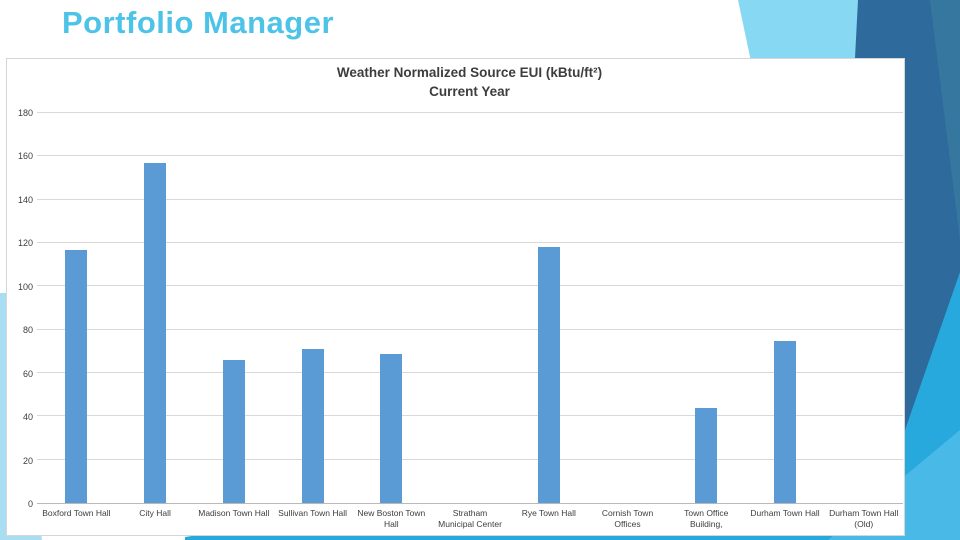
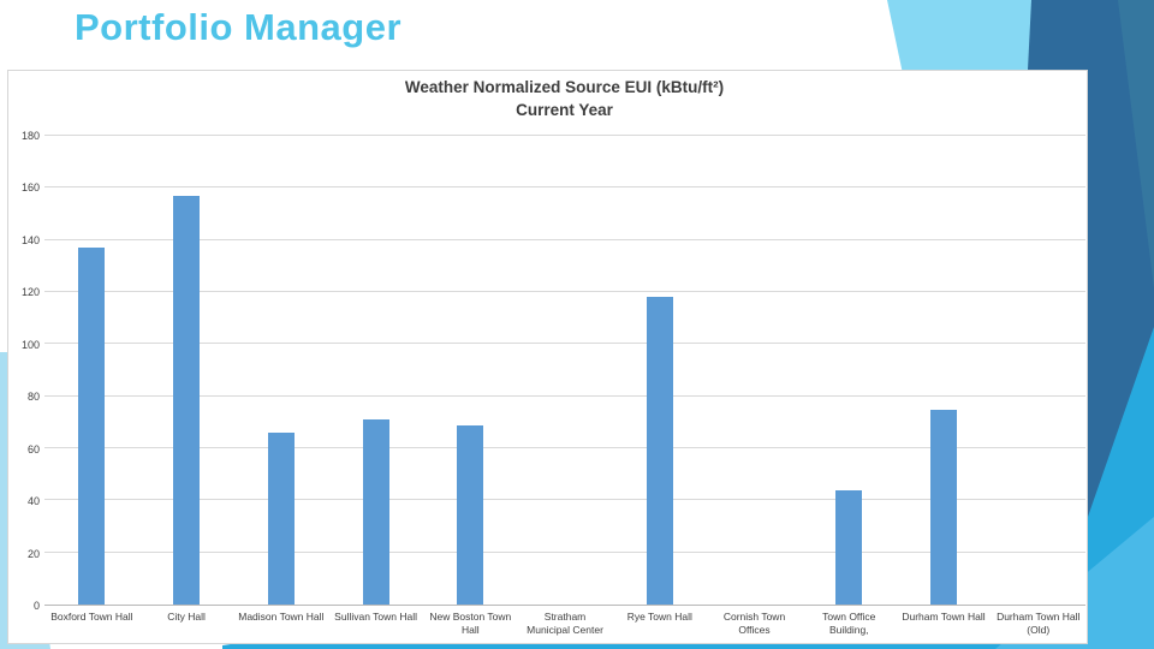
Boxford Town Hall: 117 -> 137
